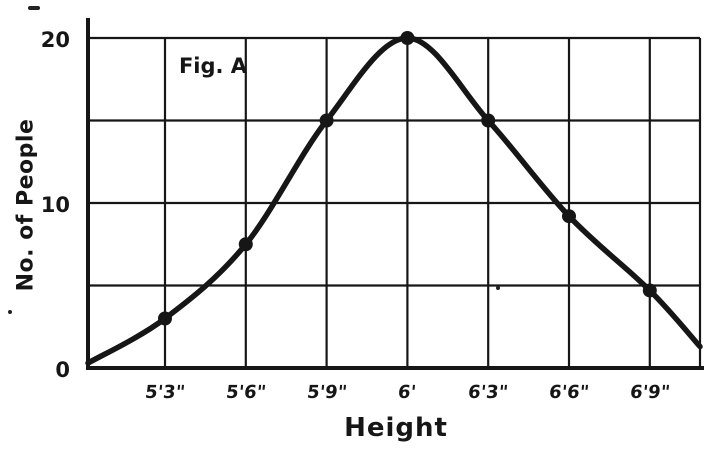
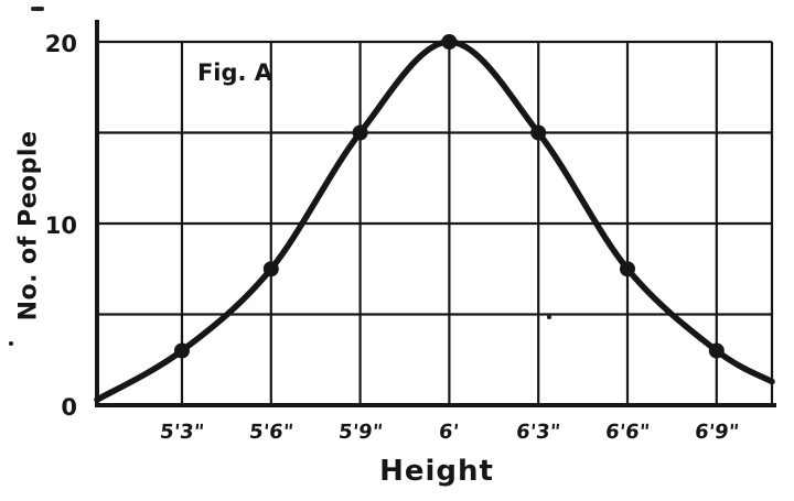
6'6": 9.2 -> 7.5
6'9": 4.7 -> 3.0
